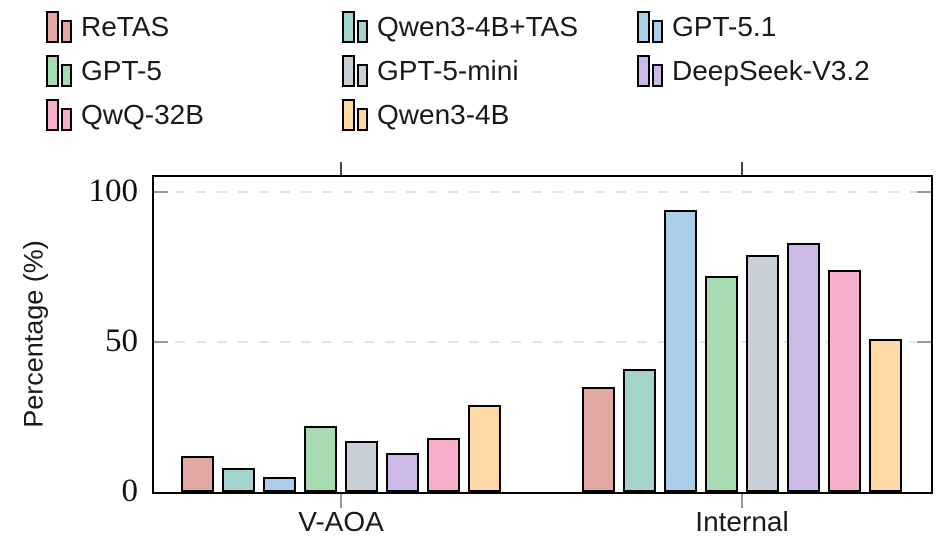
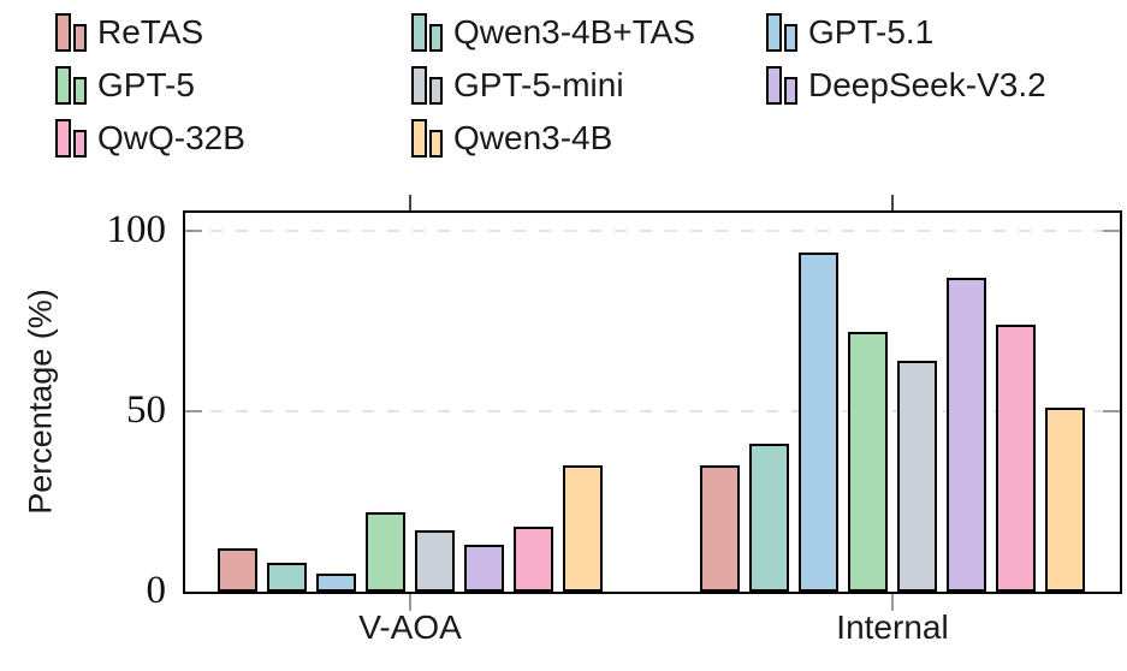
Qwen3-4B/V-AOA: 29 -> 35
GPT-5-mini/Internal: 79 -> 64
DeepSeek-V3.2/Internal: 83 -> 87
